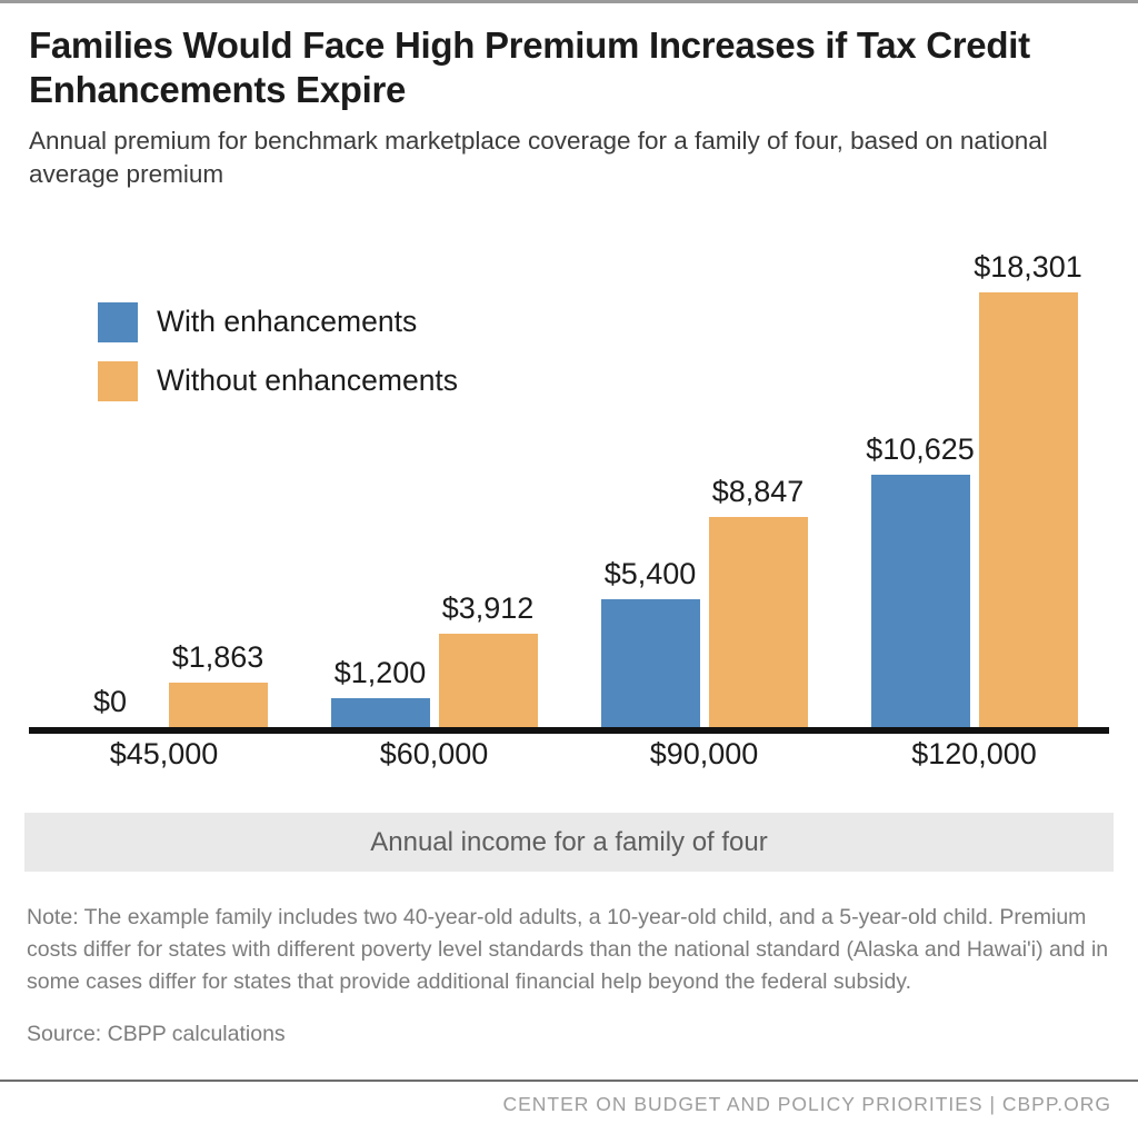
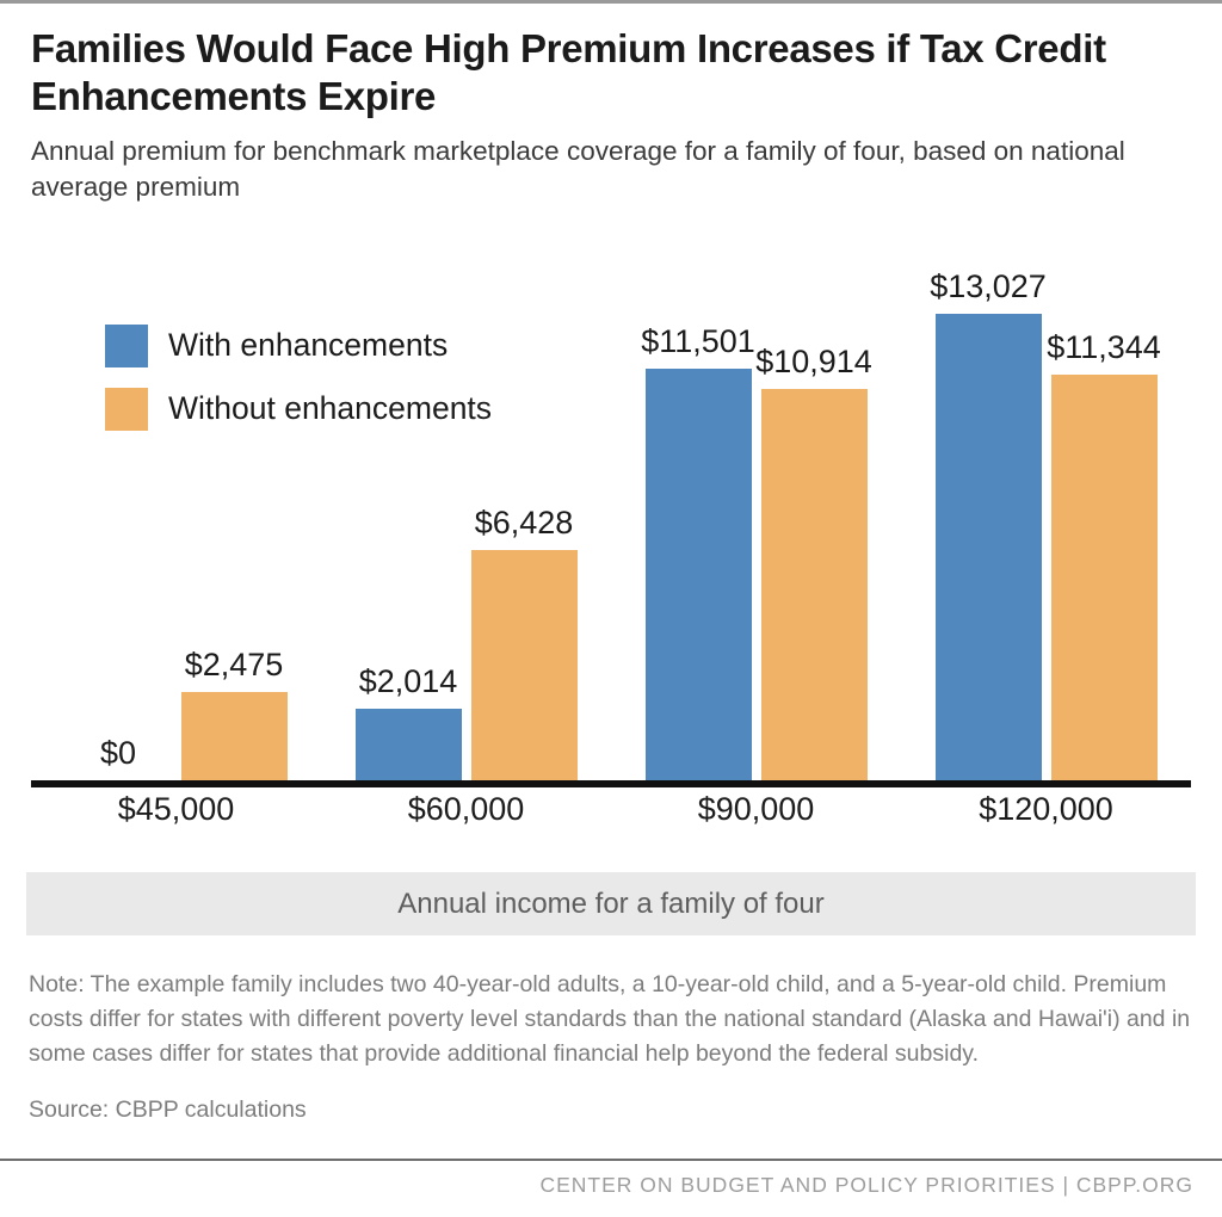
Without enhancements/$45,000: $1,863 -> $2,475
With enhancements/$60,000: $1,200 -> $2,014
Without enhancements/$60,000: $3,912 -> $6,428
With enhancements/$90,000: $5,400 -> $11,501
Without enhancements/$90,000: $8,847 -> $10,914
With enhancements/$120,000: $10,625 -> $13,027
Without enhancements/$120,000: $18,301 -> $11,344
